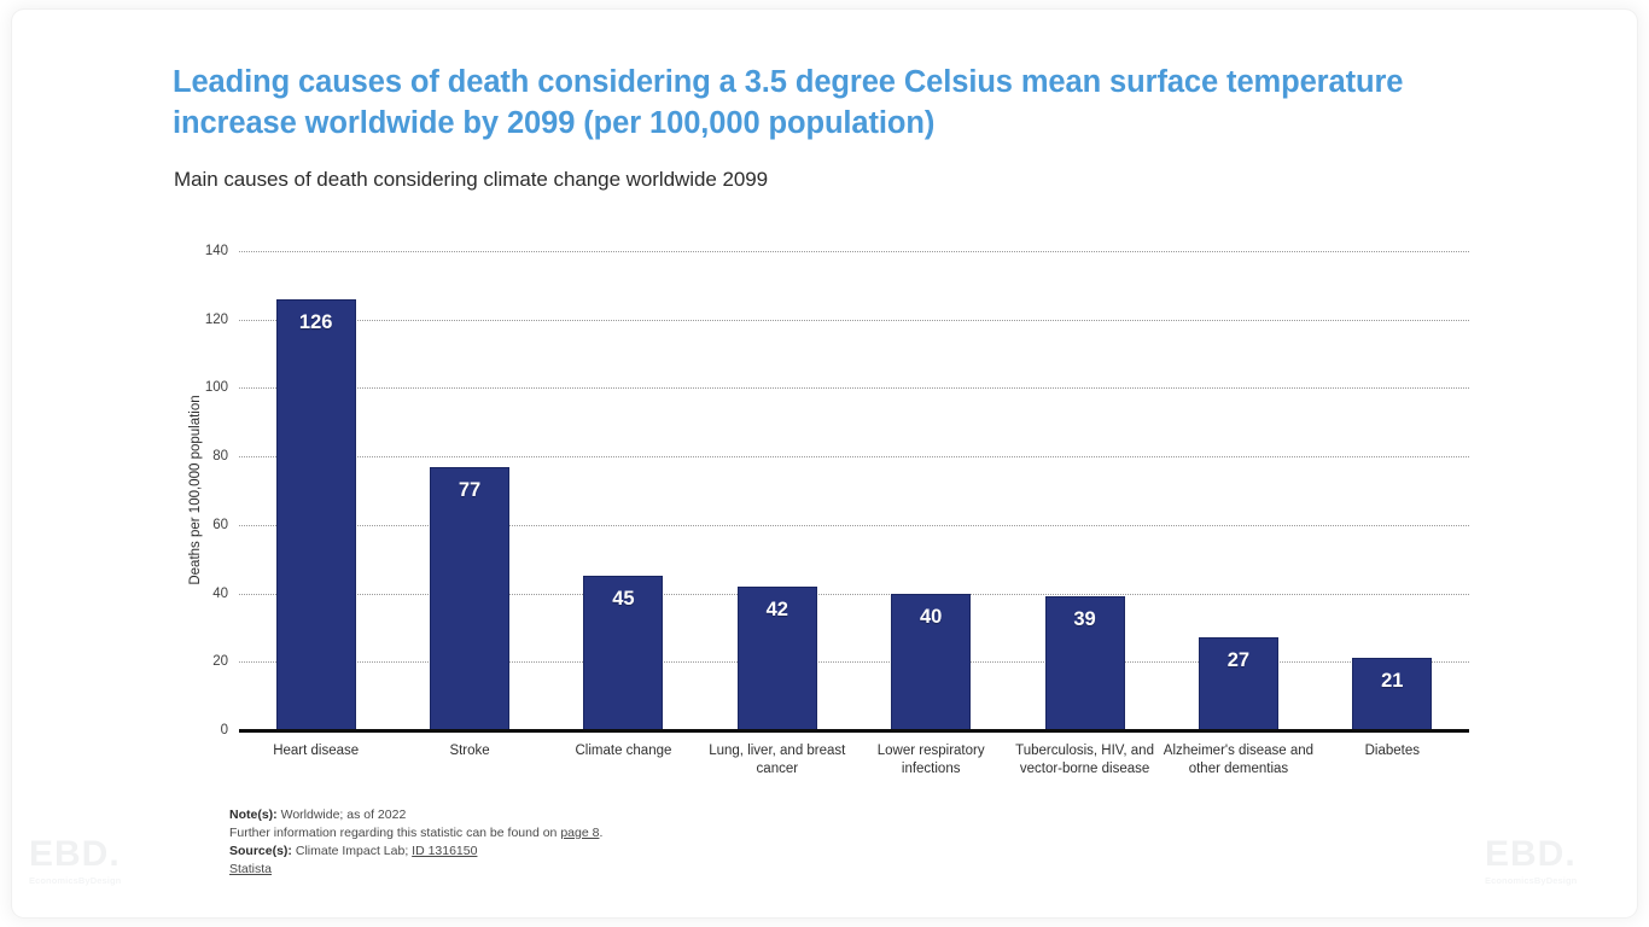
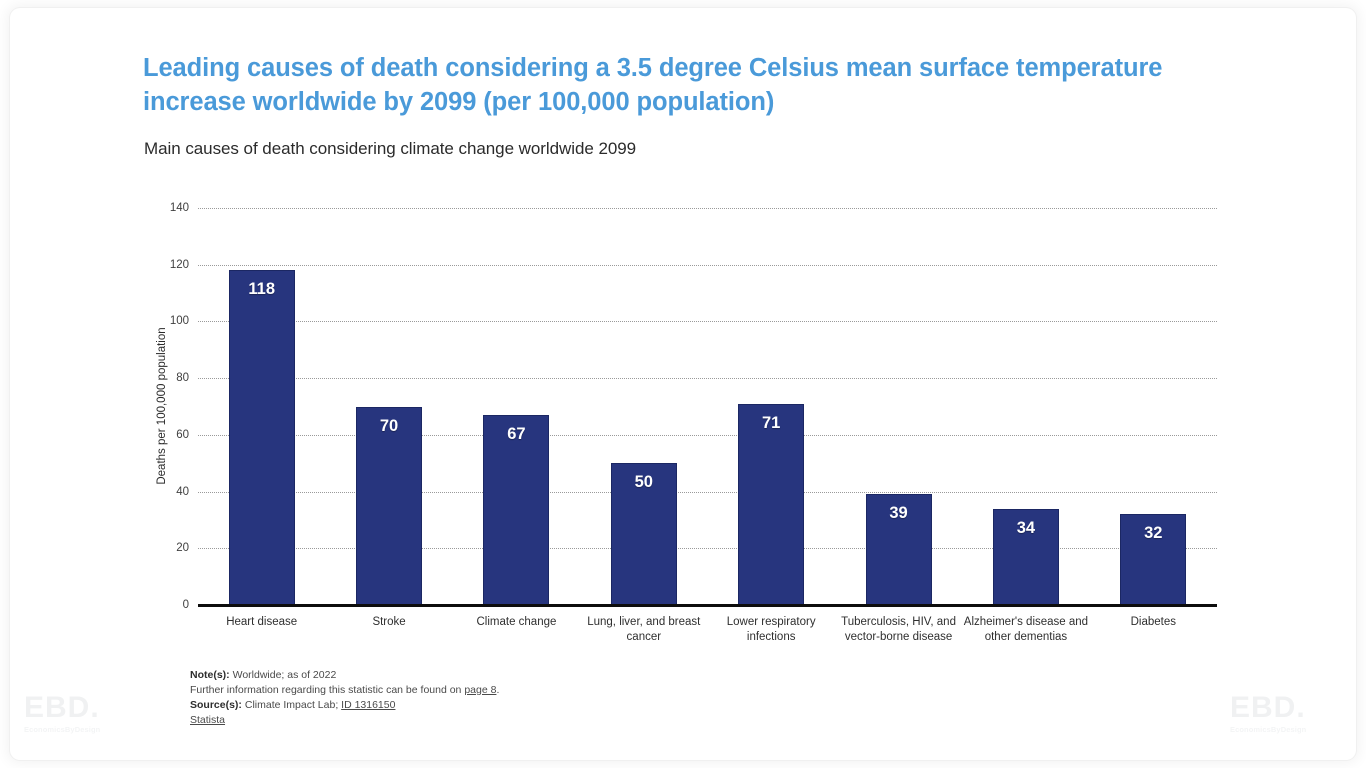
Heart disease: 126 -> 118
Stroke: 77 -> 70
Climate change: 45 -> 67
Lung, liver, and breast cancer: 42 -> 50
Lower respiratory infections: 40 -> 71
Alzheimer's disease and other dementias: 27 -> 34
Diabetes: 21 -> 32
